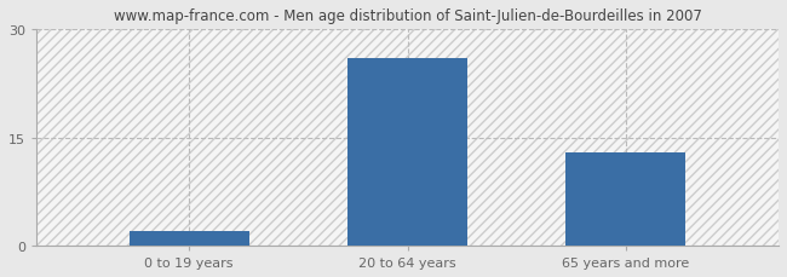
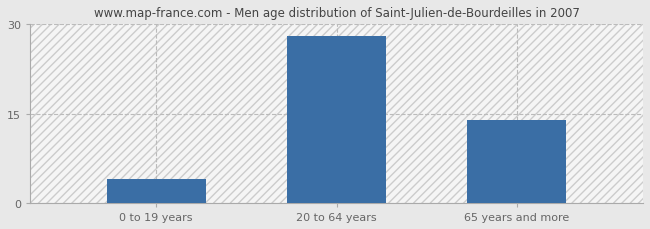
0 to 19 years: 2 -> 4
20 to 64 years: 26 -> 28
65 years and more: 13 -> 14
